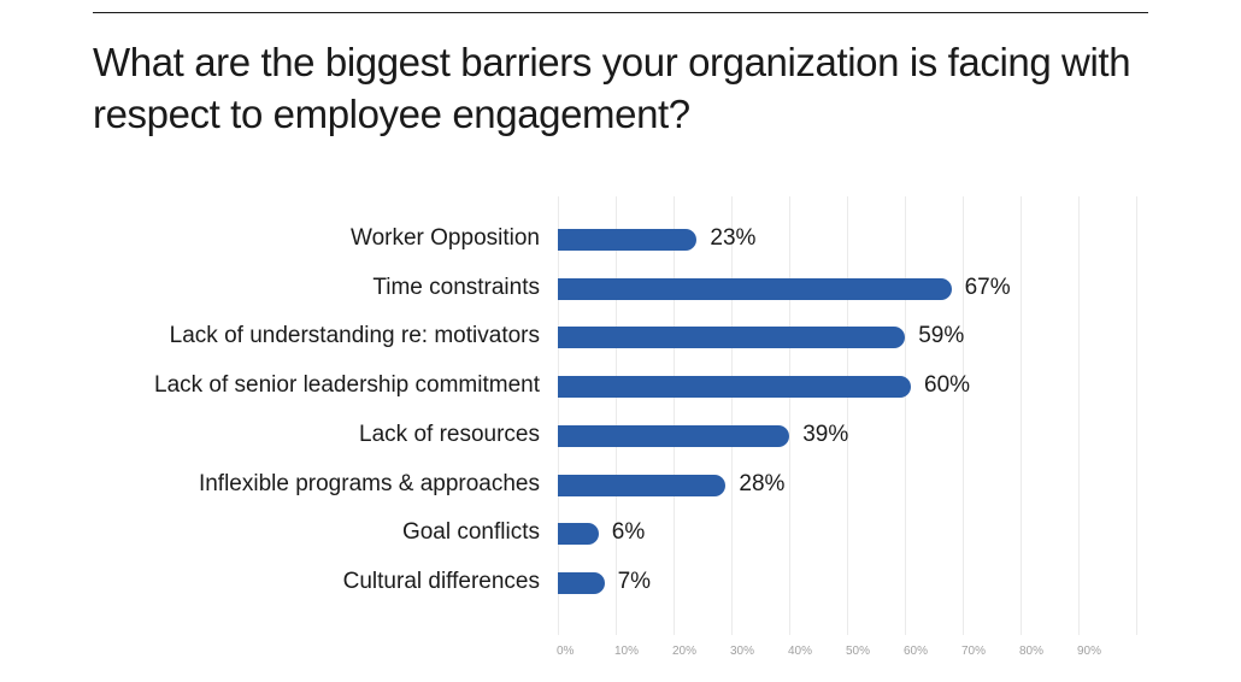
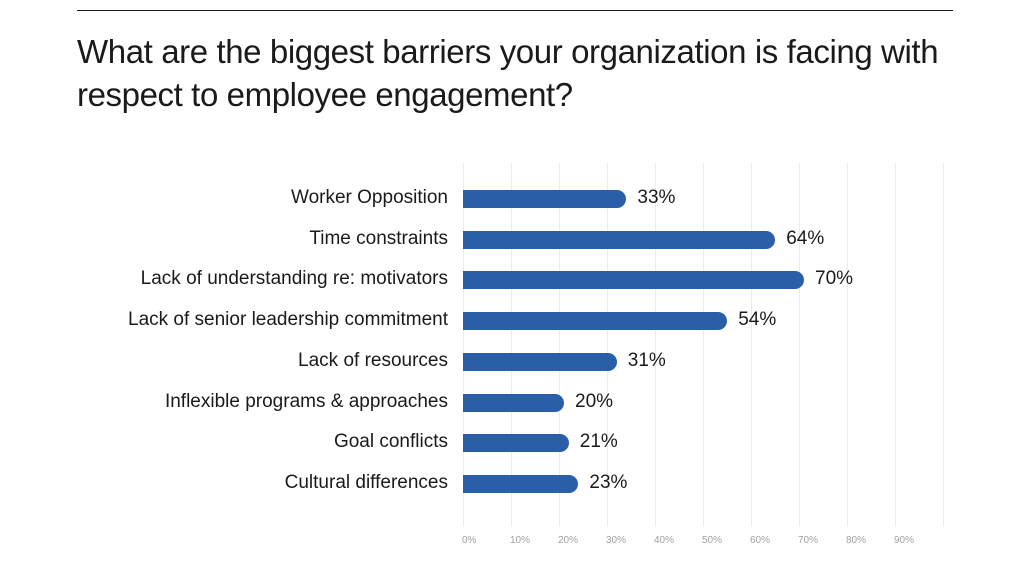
Worker Opposition: 23% -> 33%
Time constraints: 67% -> 64%
Lack of understanding re: motivators: 59% -> 70%
Lack of senior leadership commitment: 60% -> 54%
Lack of resources: 39% -> 31%
Inflexible programs & approaches: 28% -> 20%
Goal conflicts: 6% -> 21%
Cultural differences: 7% -> 23%
